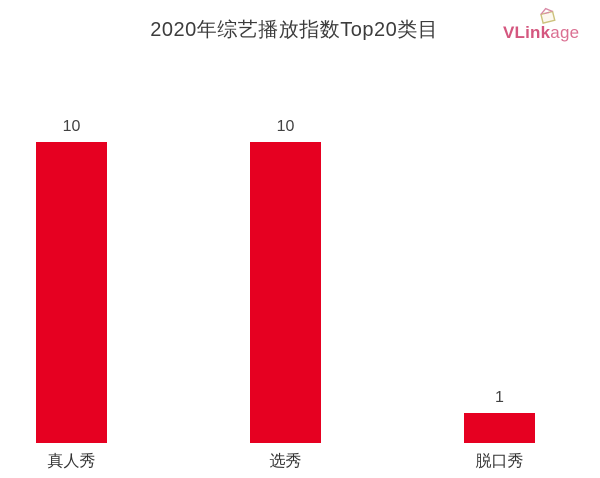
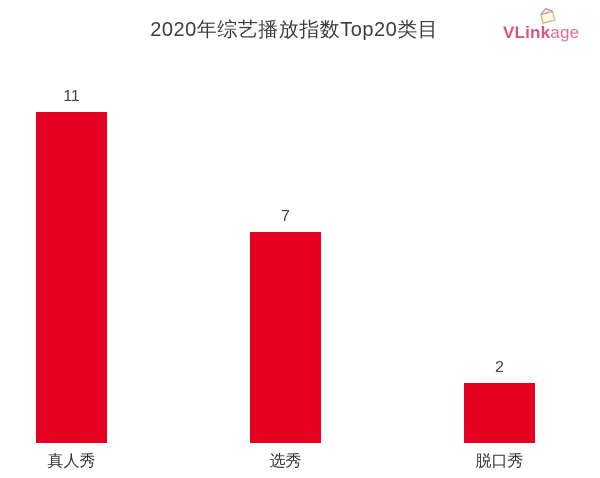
真人秀: 10 -> 11
选秀: 10 -> 7
脱口秀: 1 -> 2
